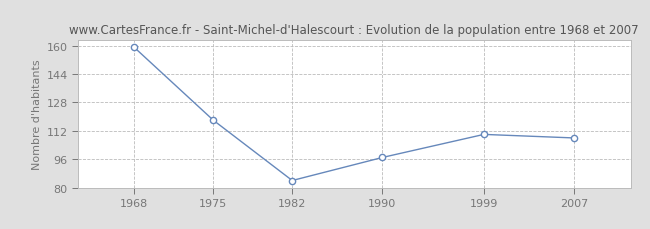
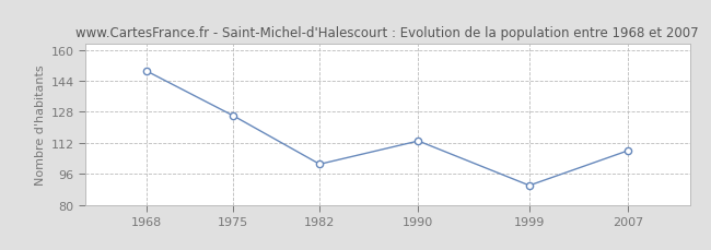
1968: 159 -> 149
1975: 118 -> 126
1982: 84 -> 101
1990: 97 -> 113
1999: 110 -> 90
